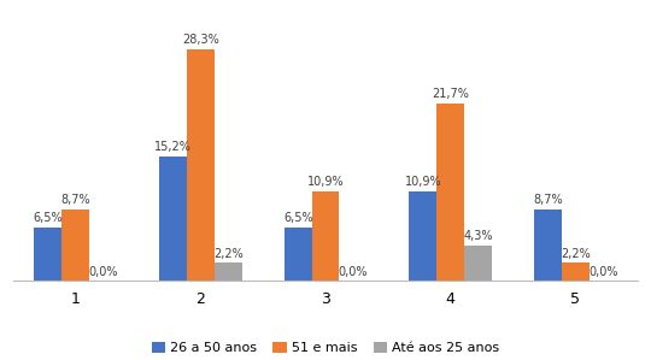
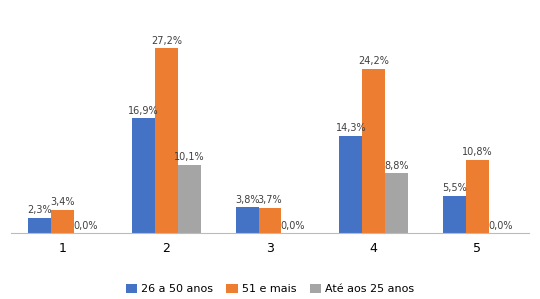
26 a 50 anos/1: 6,5% -> 2,3%
51 e mais/1: 8,7% -> 3,4%
26 a 50 anos/2: 15,2% -> 16,9%
51 e mais/2: 28,3% -> 27,2%
Até aos 25 anos/2: 2,2% -> 10,1%
26 a 50 anos/3: 6,5% -> 3,8%
51 e mais/3: 10,9% -> 3,7%
26 a 50 anos/4: 10,9% -> 14,3%
51 e mais/4: 21,7% -> 24,2%
Até aos 25 anos/4: 4,3% -> 8,8%
26 a 50 anos/5: 8,7% -> 5,5%
51 e mais/5: 2,2% -> 10,8%
